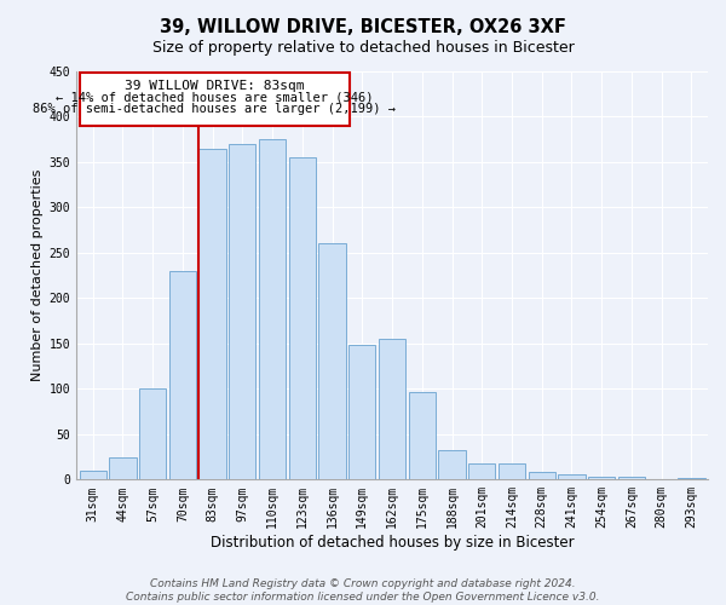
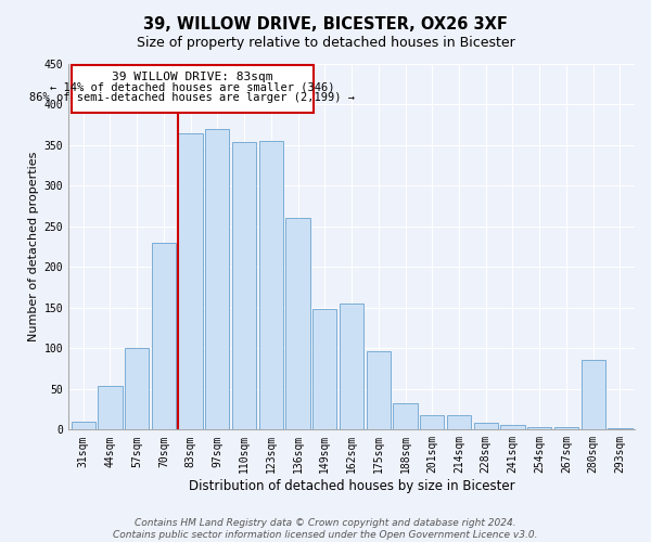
44sqm: 25 -> 54
110sqm: 375 -> 354
280sqm: 1 -> 86
